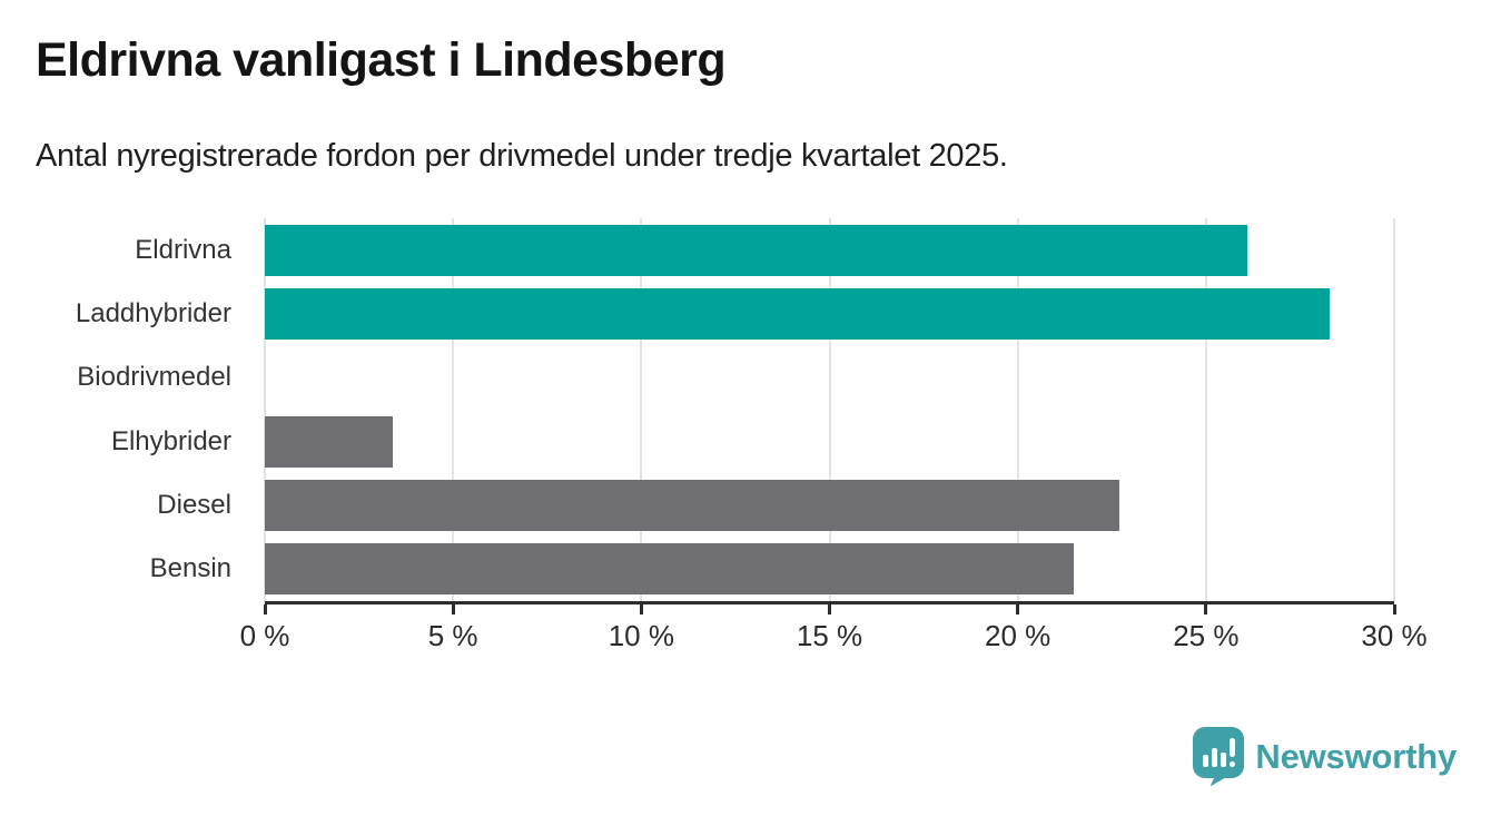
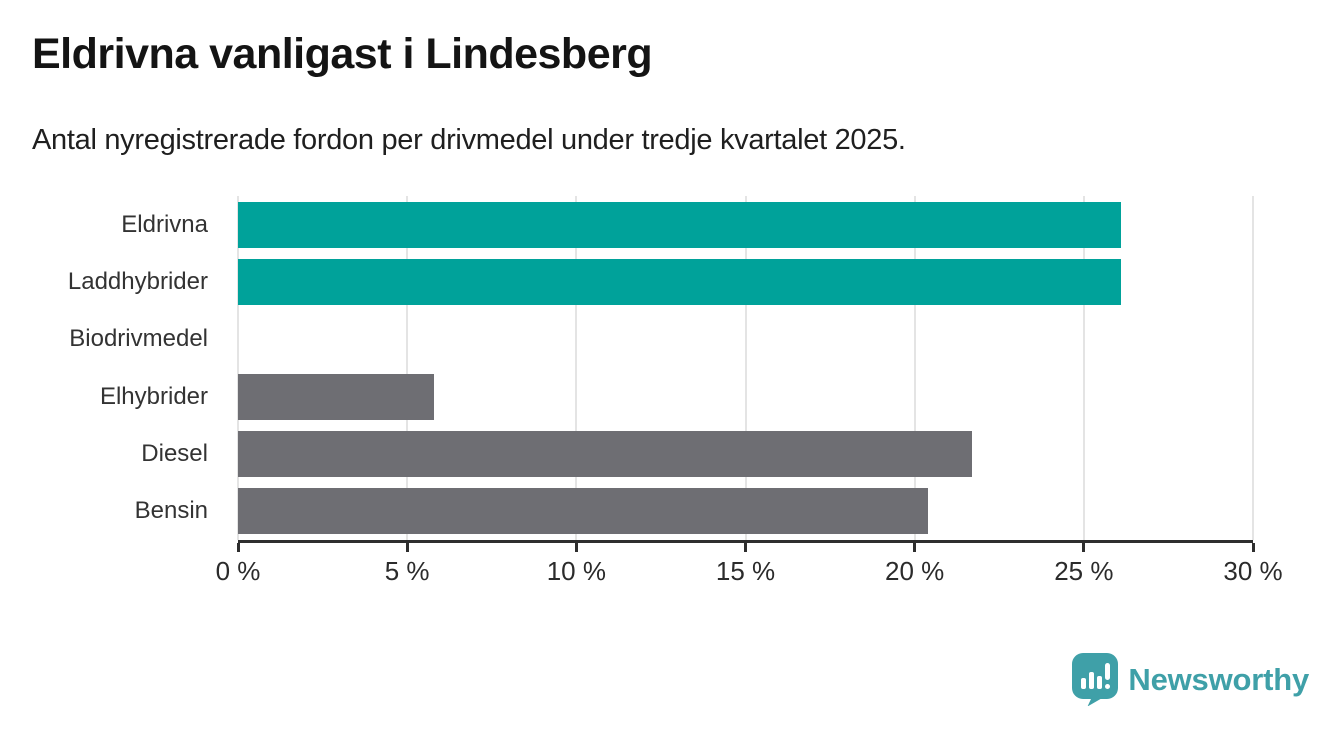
Laddhybrider: 28.3% -> 26.1%
Elhybrider: 3.4% -> 5.8%
Diesel: 22.7% -> 21.7%
Bensin: 21.5% -> 20.4%
